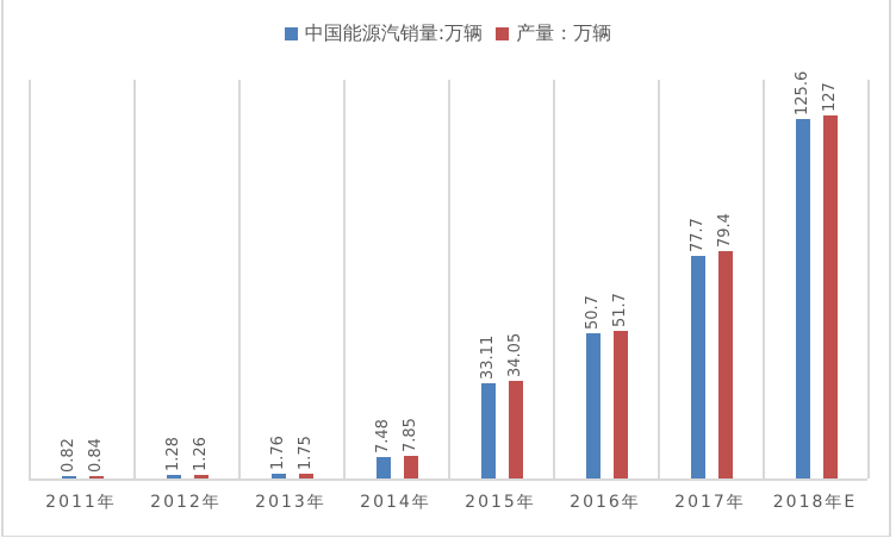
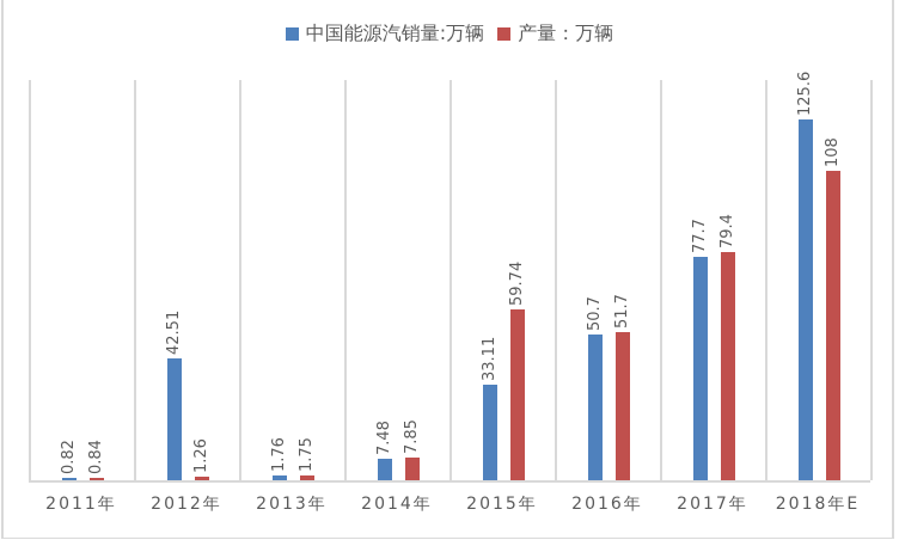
中国能源汽销量:万辆/2012年: 1.28 -> 42.51
产量：万辆/2015年: 34.05 -> 59.74
产量：万辆/2018年E: 127 -> 108
